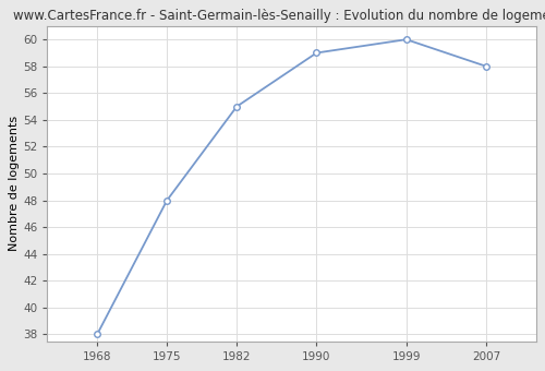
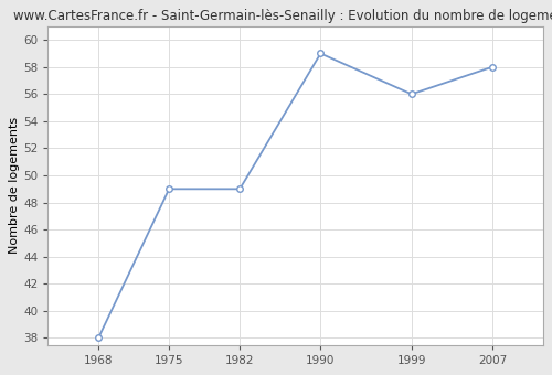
1975: 48 -> 49
1982: 55 -> 49
1999: 60 -> 56
